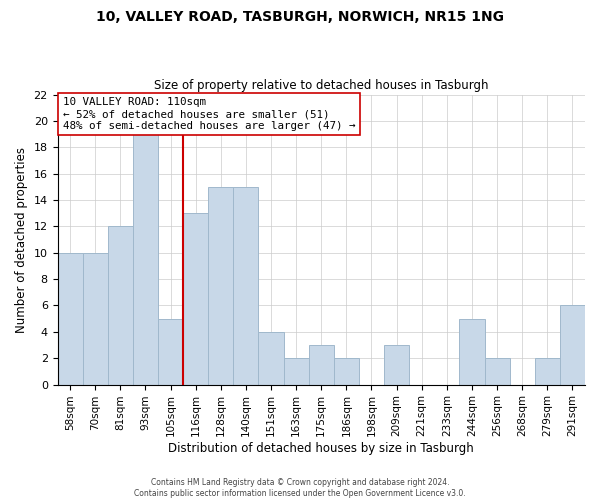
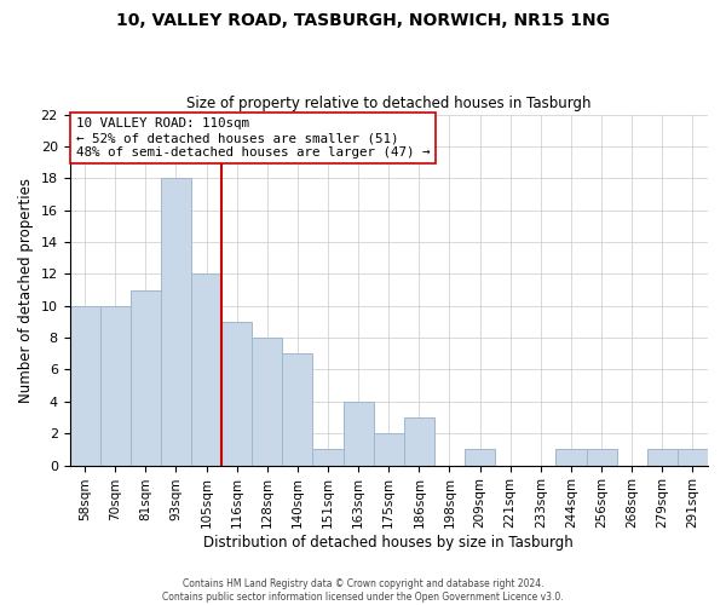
81sqm: 12 -> 11
93sqm: 19 -> 18
105sqm: 5 -> 12
116sqm: 13 -> 9
128sqm: 15 -> 8
140sqm: 15 -> 7
151sqm: 4 -> 1
163sqm: 2 -> 4
175sqm: 3 -> 2
186sqm: 2 -> 3
209sqm: 3 -> 1
244sqm: 5 -> 1
256sqm: 2 -> 1
279sqm: 2 -> 1
291sqm: 6 -> 1
